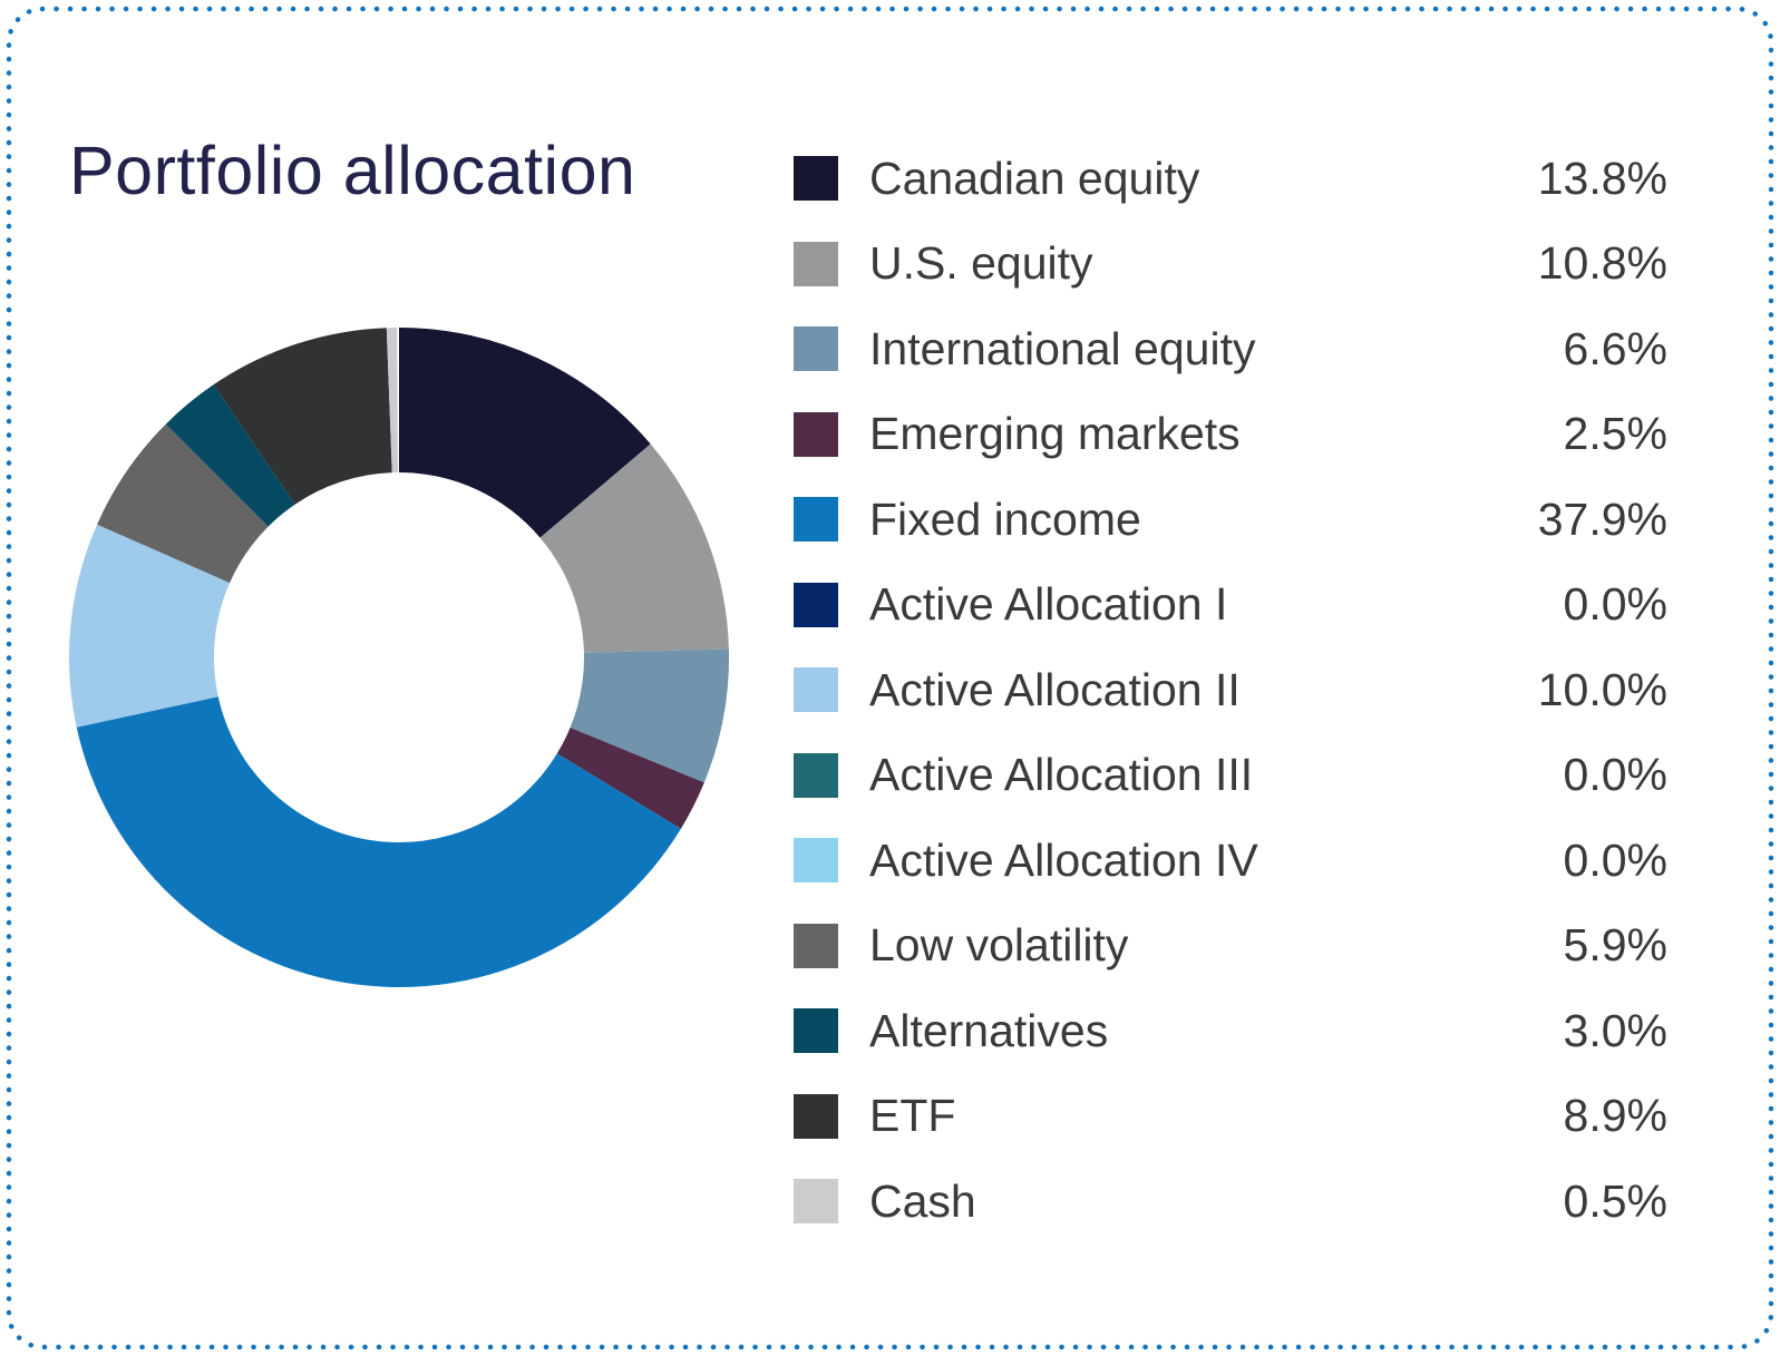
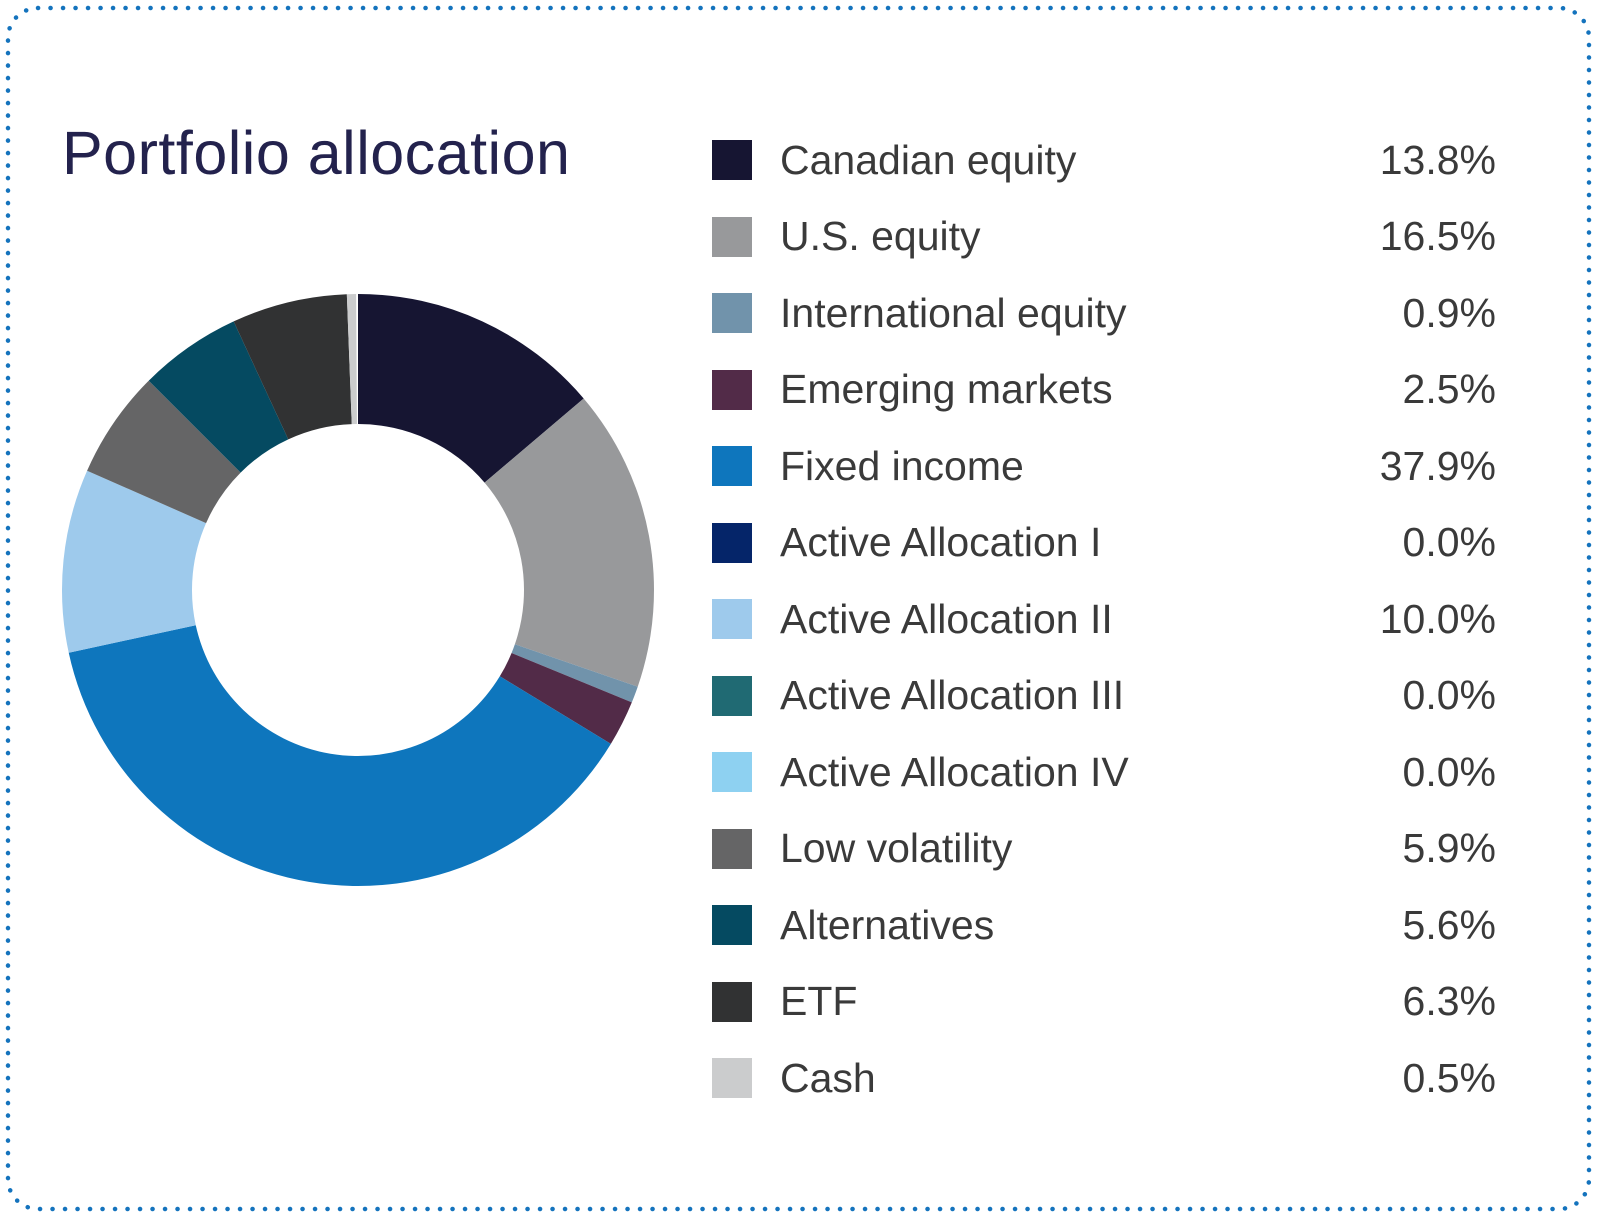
U.S. equity: 10.8% -> 16.5%
International equity: 6.6% -> 0.9%
Alternatives: 3.0% -> 5.6%
ETF: 8.9% -> 6.3%
